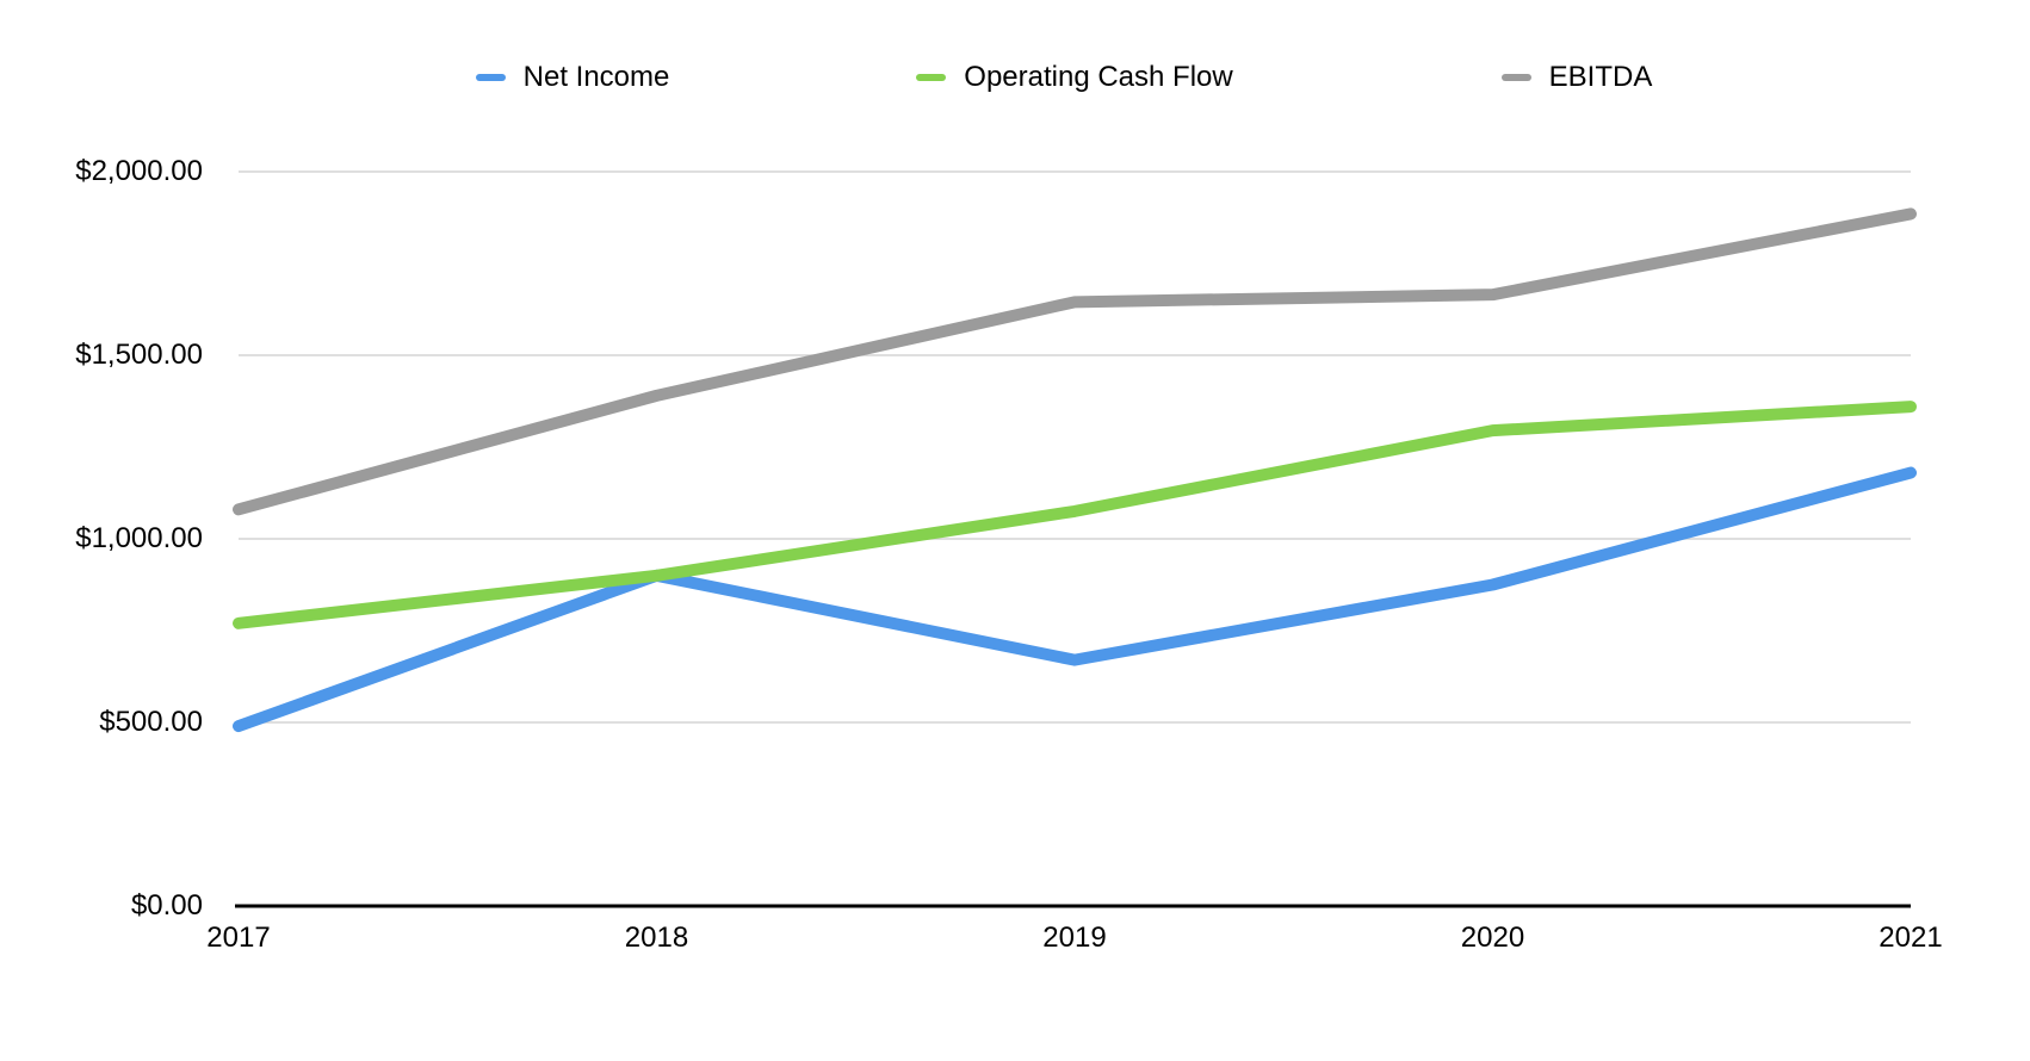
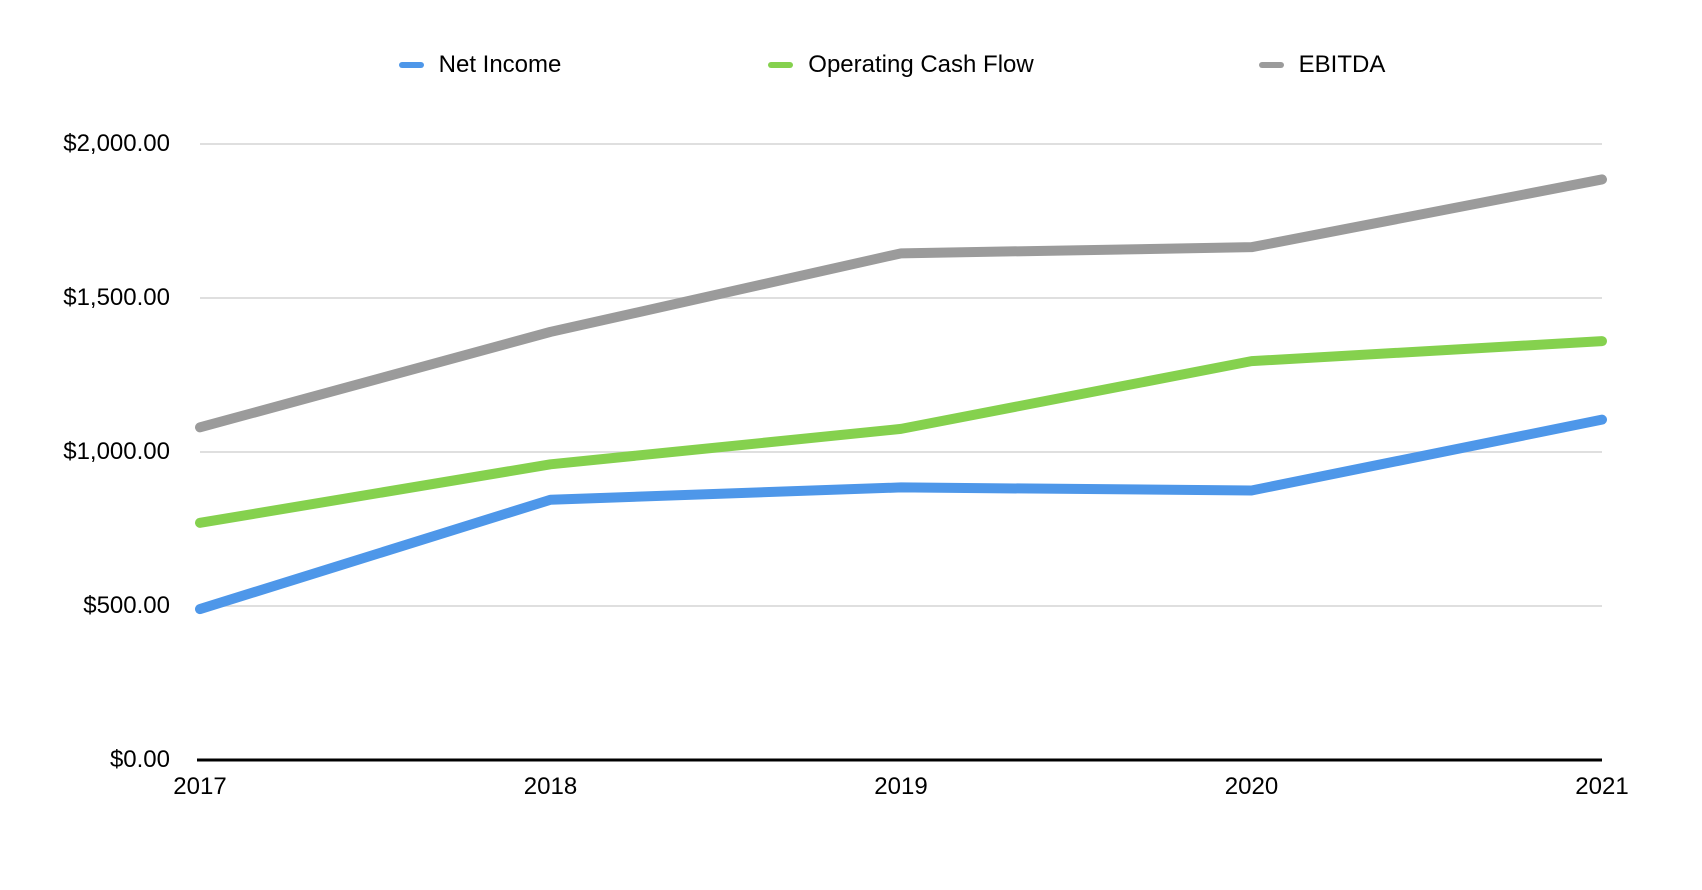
Net Income/2018: $900 -> $840
Operating Cash Flow/2018: $900 -> $960
Net Income/2019: $670 -> $880
Net Income/2021: $1180 -> $1100
